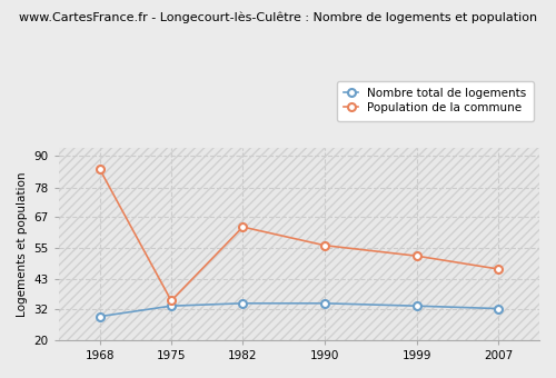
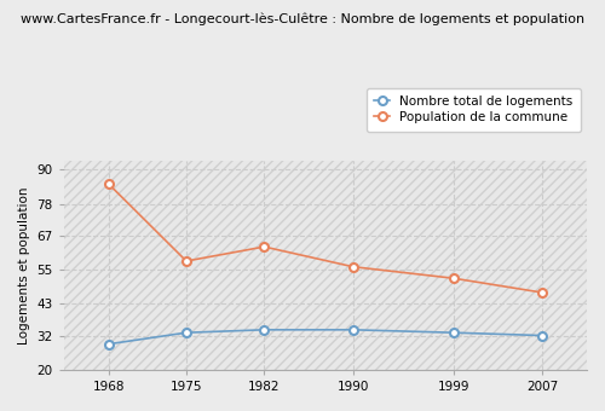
Population de la commune/1975: 35 -> 58
